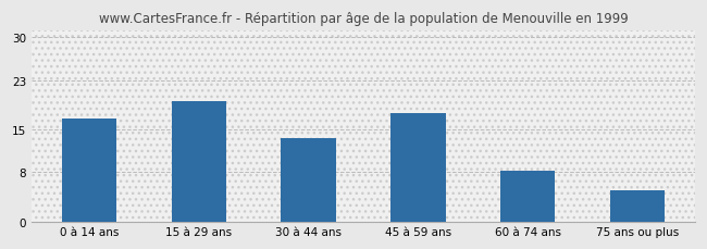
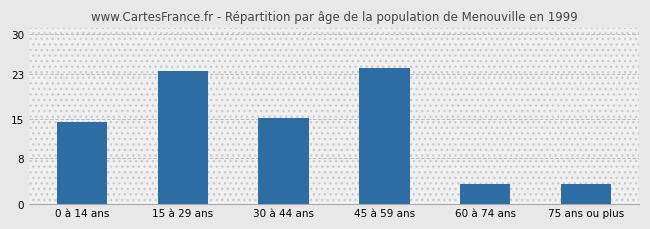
0 à 14 ans: 16.8 -> 14.5
15 à 29 ans: 19.6 -> 23.5
30 à 44 ans: 13.6 -> 15.1
45 à 59 ans: 17.6 -> 24.0
60 à 74 ans: 8.2 -> 3.5
75 ans ou plus: 5.0 -> 3.5
